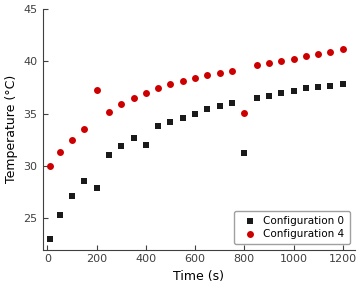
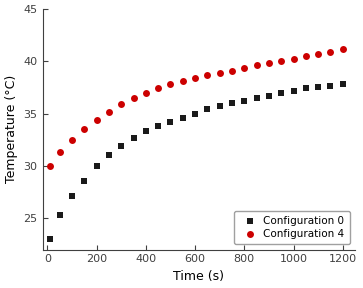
Configuration 0/200: 27.9 -> 30.0
Configuration 4/200: 37.3 -> 34.4
Configuration 0/400: 32.0 -> 33.3
Configuration 0/800: 31.2 -> 36.2
Configuration 4/800: 35.1 -> 39.4
